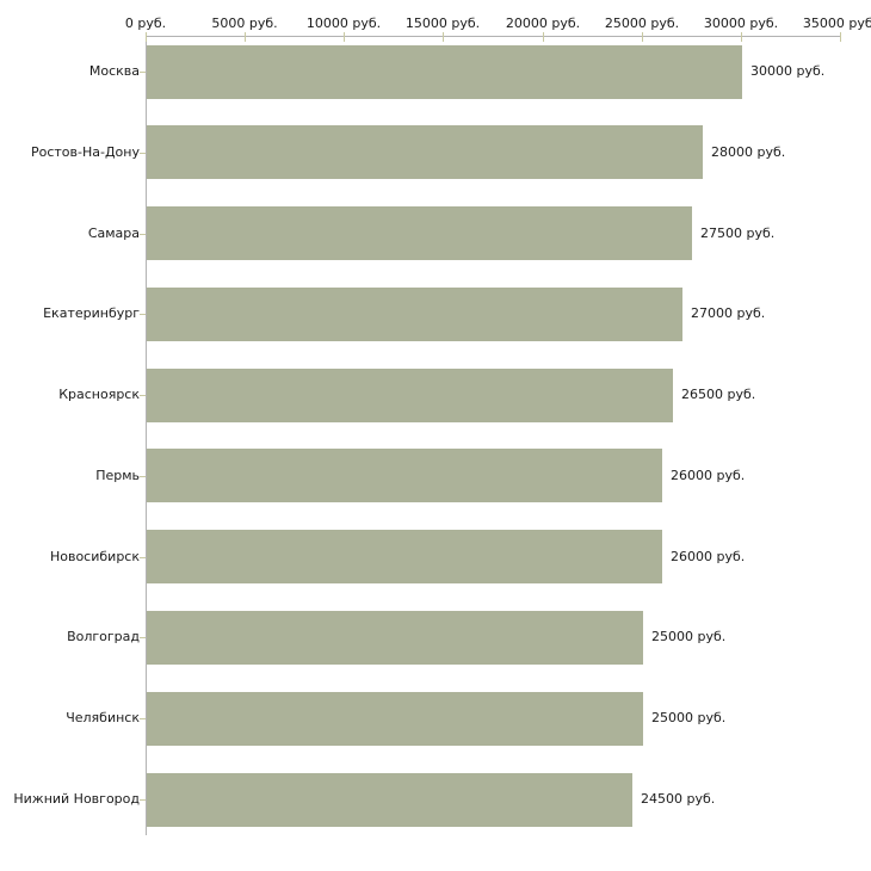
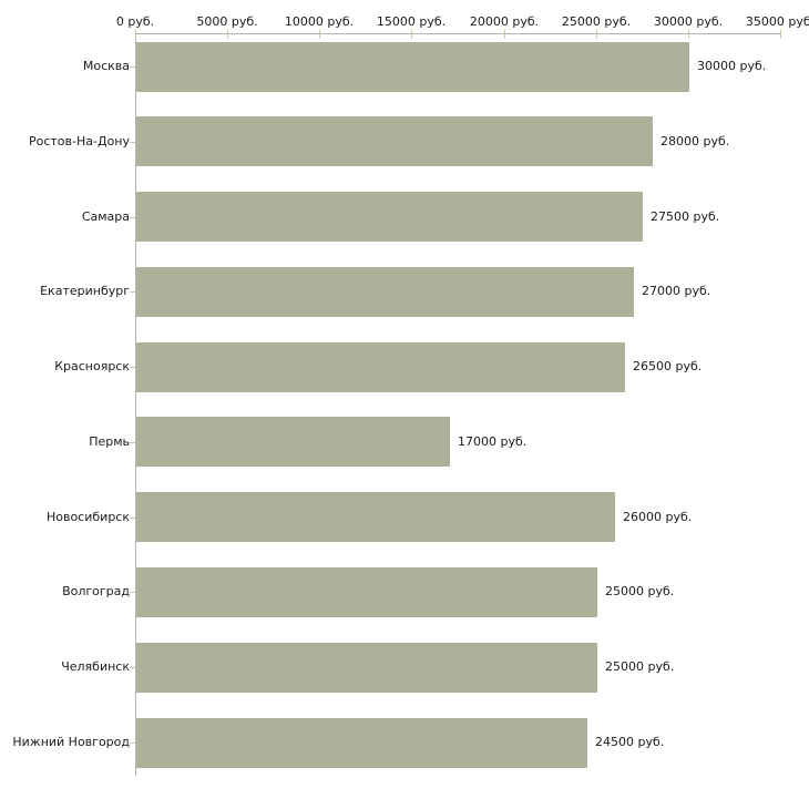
Пермь: 26000 -> 17000
